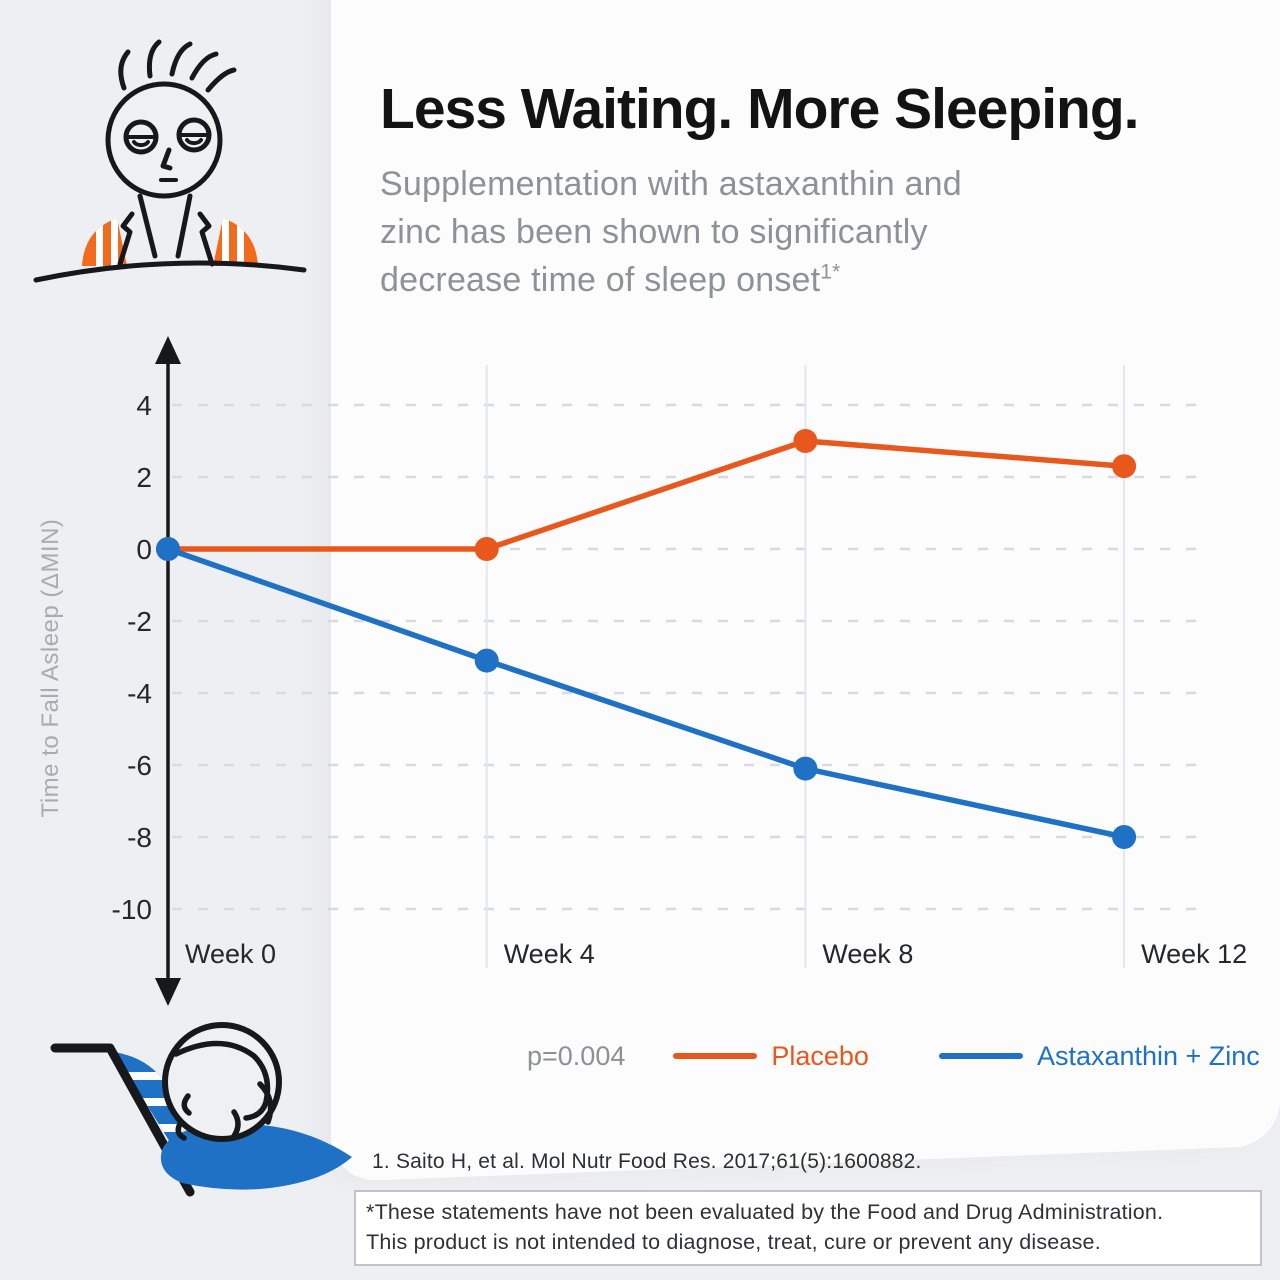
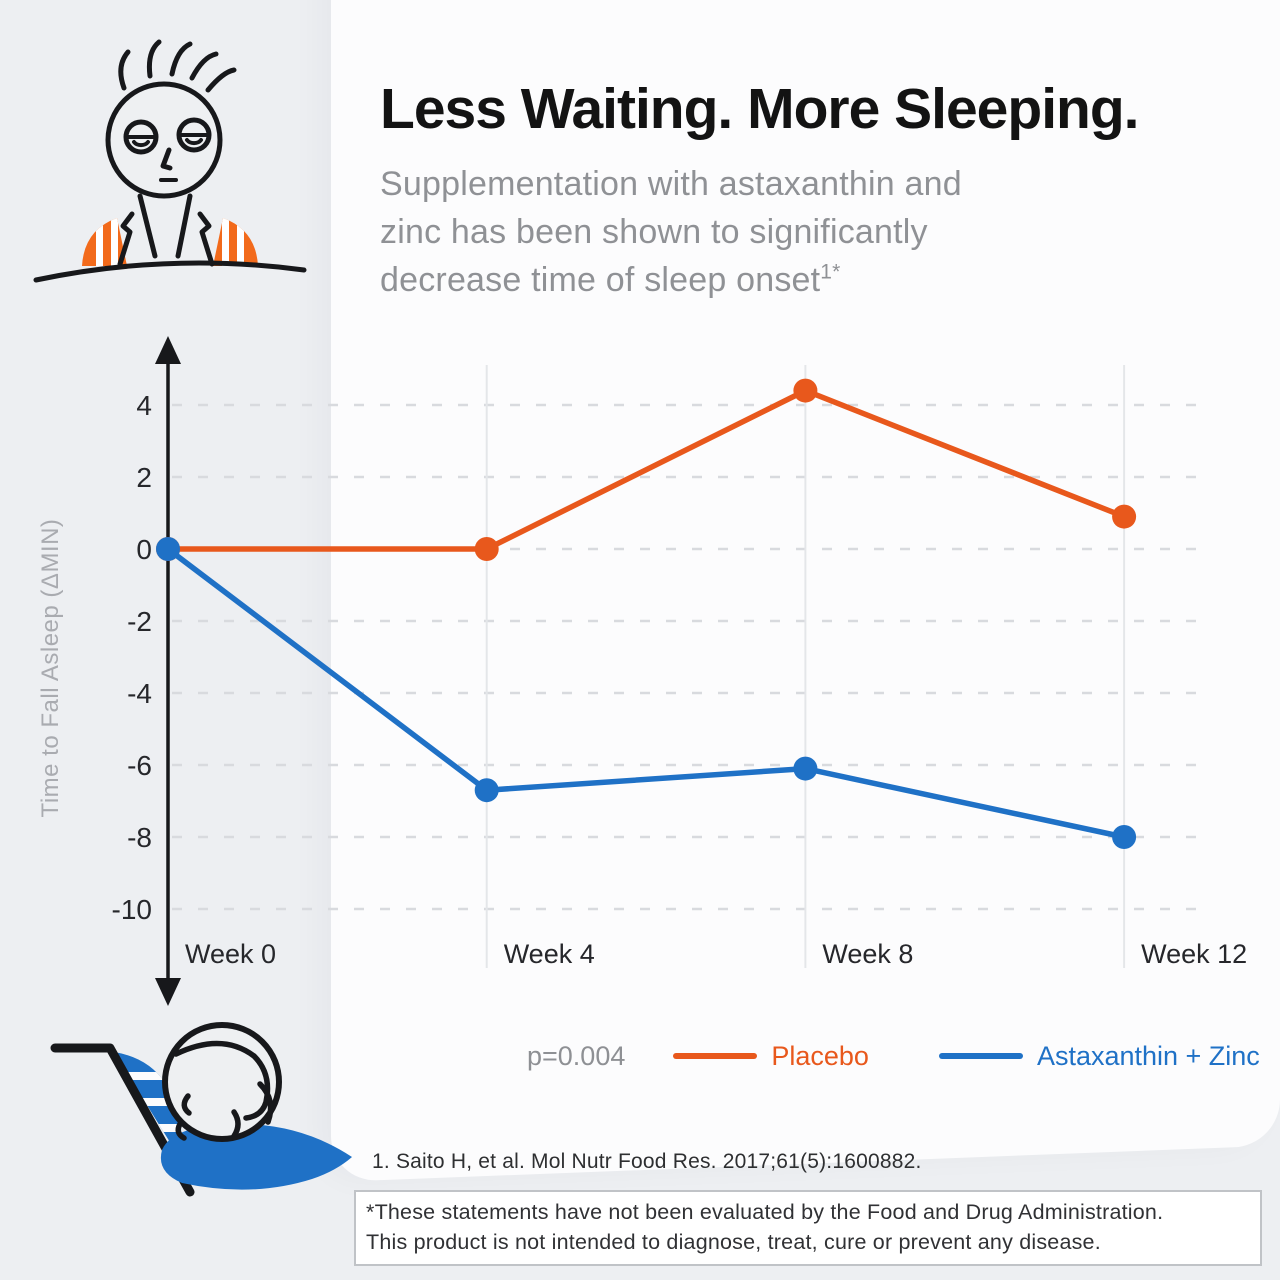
Astaxanthin + Zinc/Week 4: -3.1 -> -6.7
Placebo/Week 8: 3.0 -> 4.4
Placebo/Week 12: 2.3 -> 0.9
